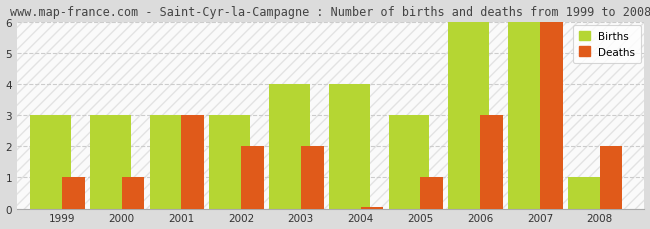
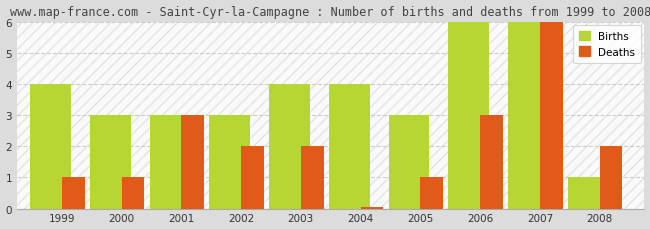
Births/1999: 3 -> 4
